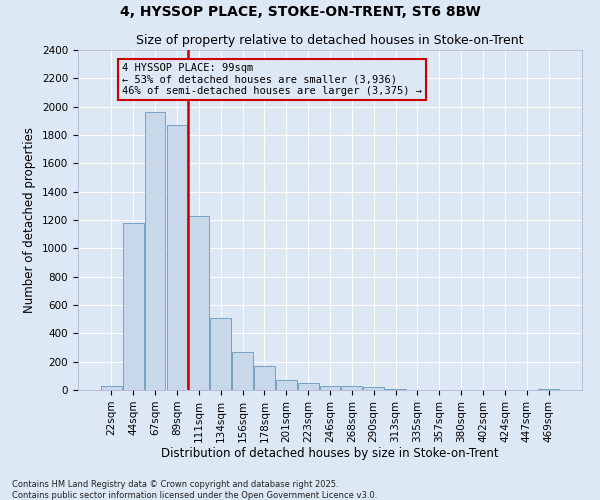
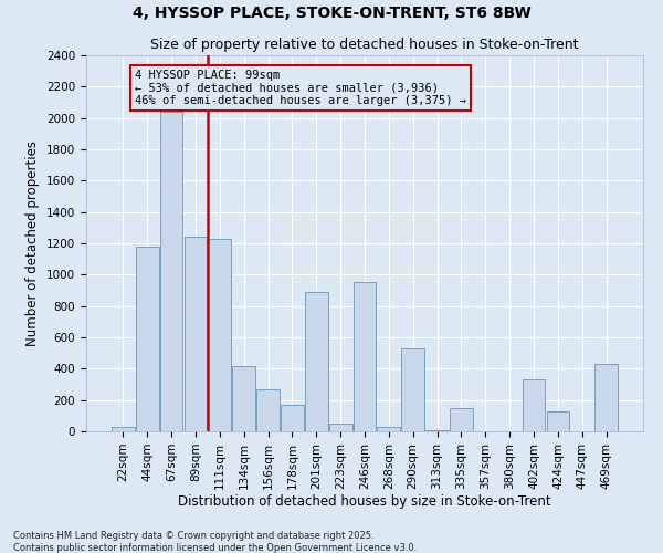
67sqm: 1960 -> 2040
89sqm: 1870 -> 1240
134sqm: 510 -> 420
201sqm: 70 -> 890
246sqm: 30 -> 950
290sqm: 20 -> 530
335sqm: 0 -> 150
402sqm: 0 -> 330
424sqm: 0 -> 130
469sqm: 0 -> 430
